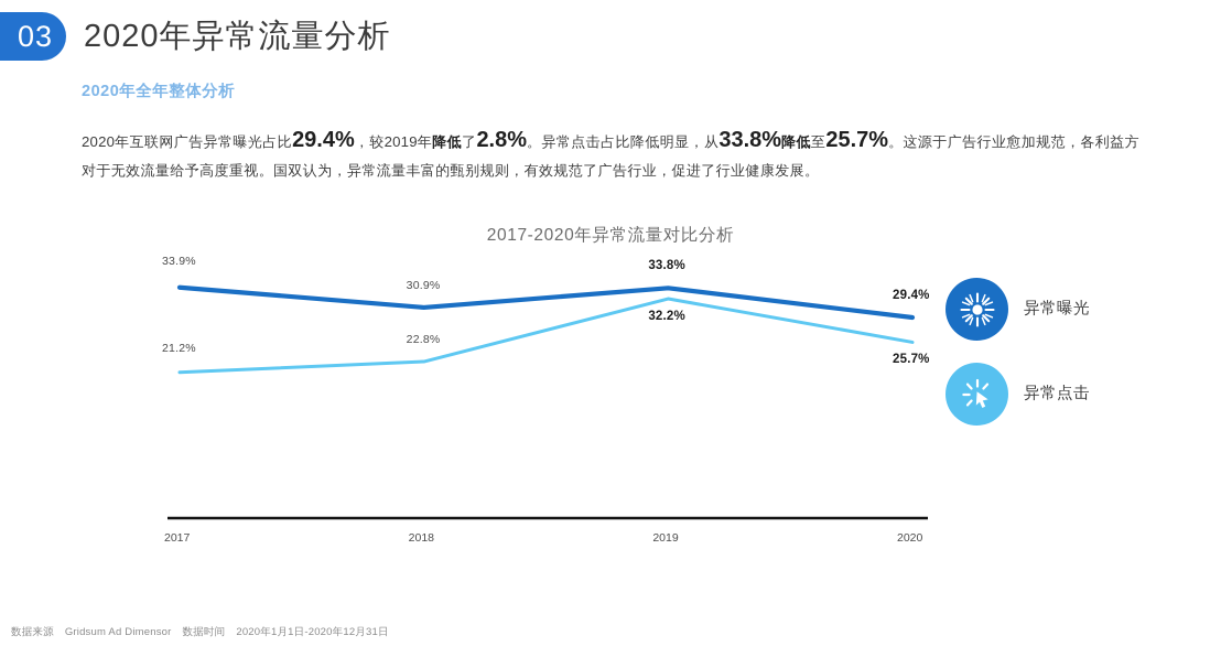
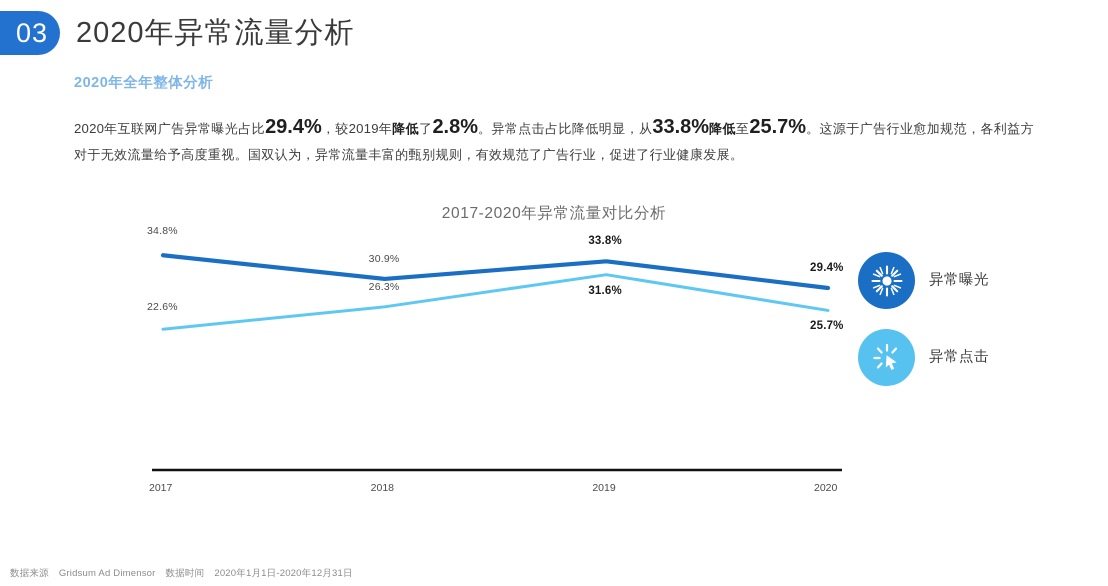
异常曝光/2017: 33.9% -> 34.8%
异常点击/2017: 21.2% -> 22.6%
异常点击/2018: 22.8% -> 26.3%
异常点击/2019: 32.2% -> 31.6%
